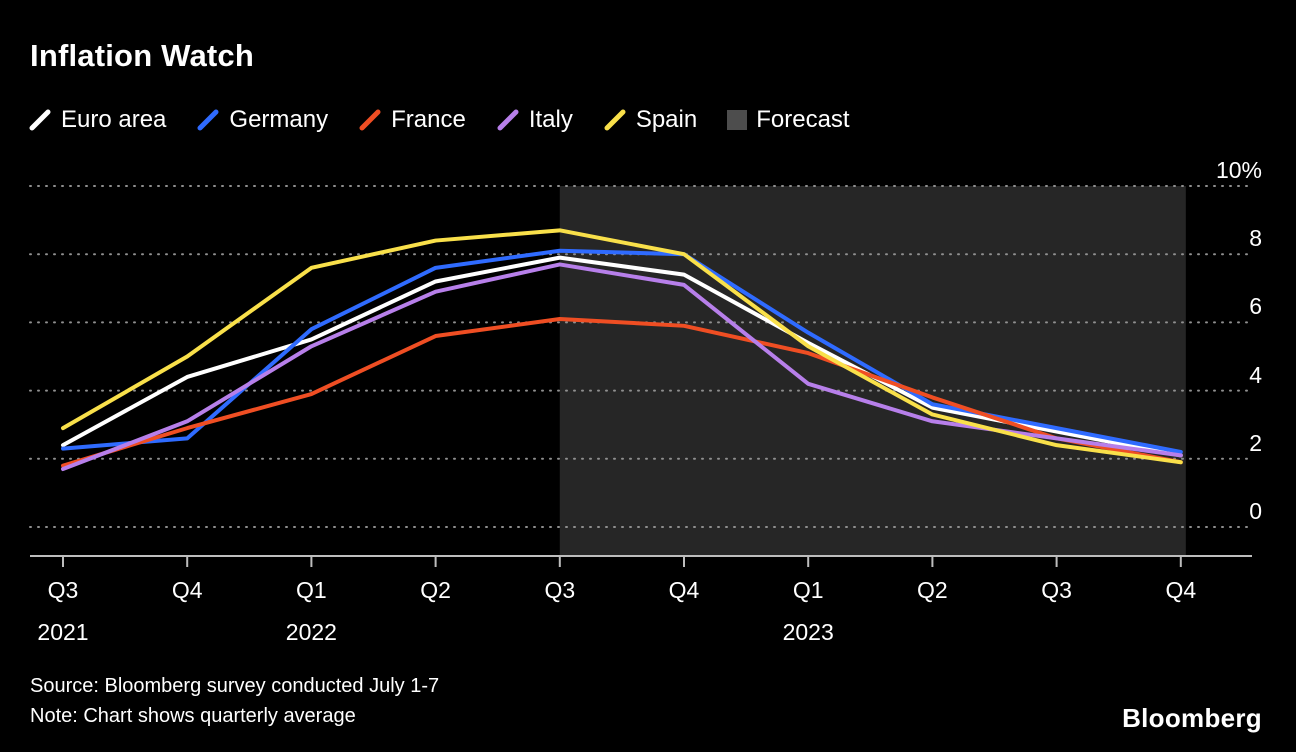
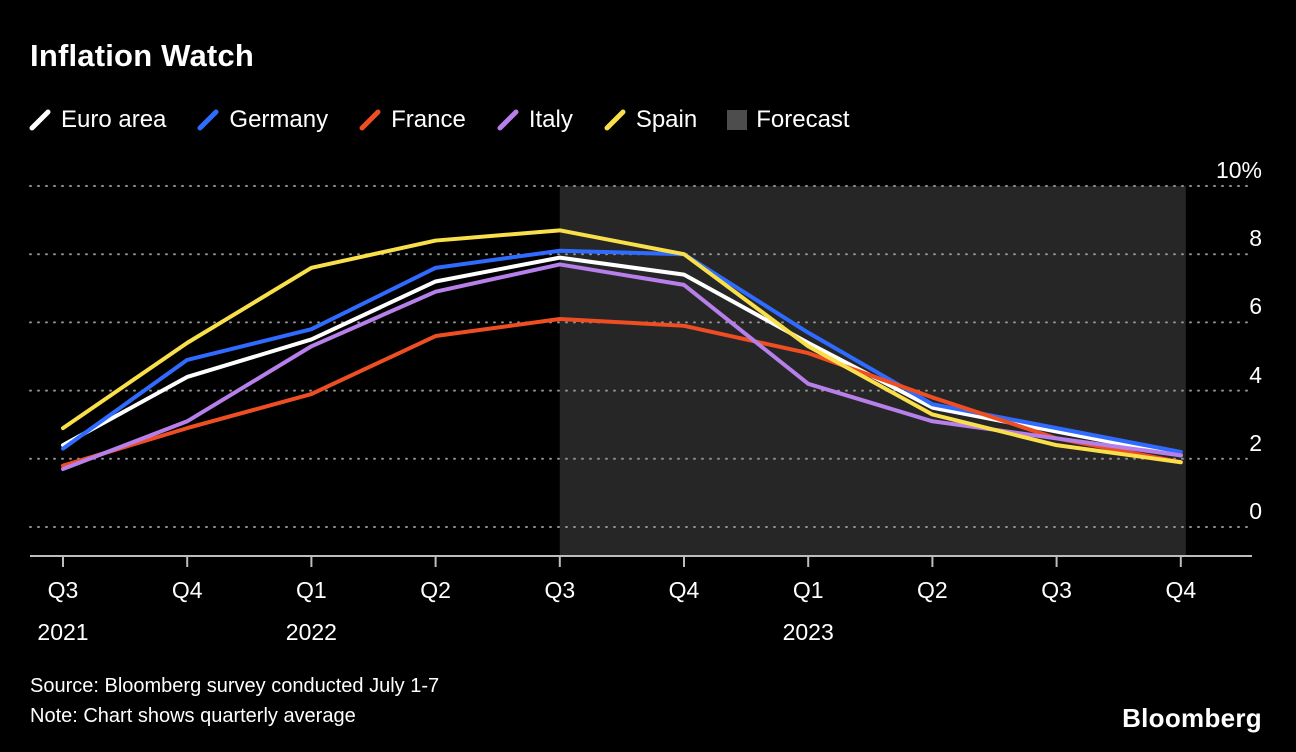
Germany/Q4 2021: 2.6% -> 4.9%
Spain/Q4 2021: 5.0% -> 5.4%
